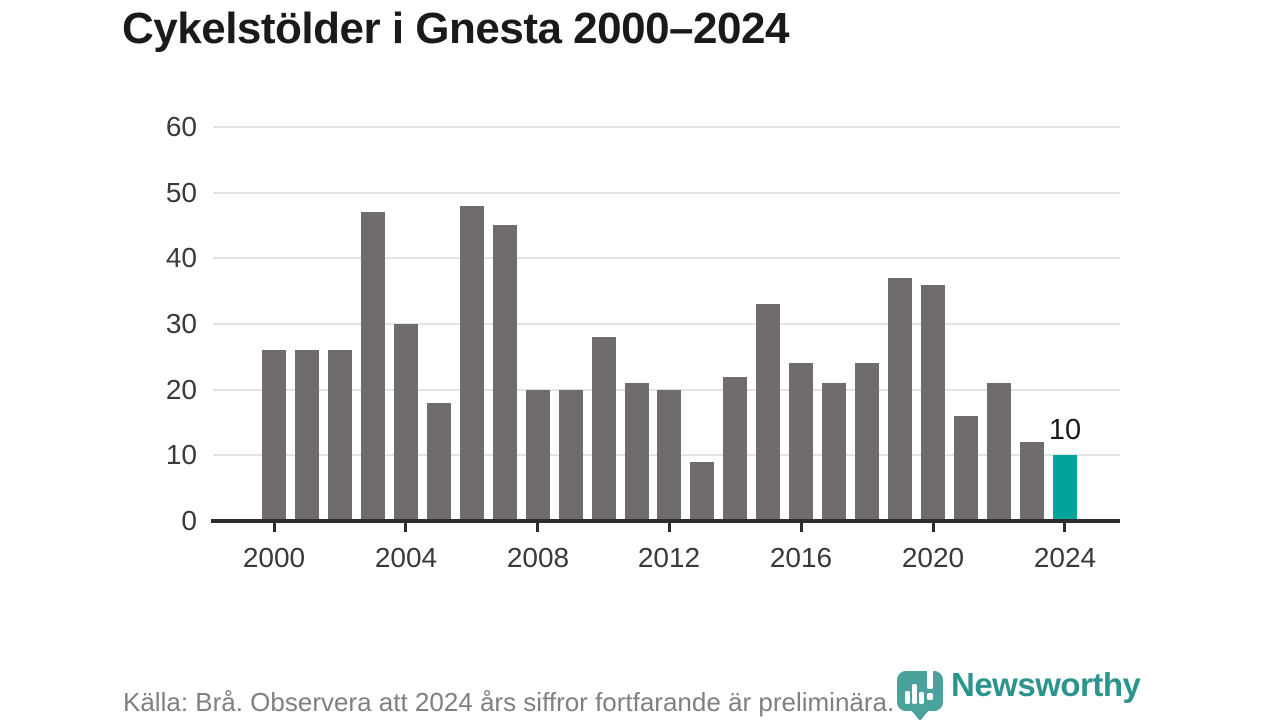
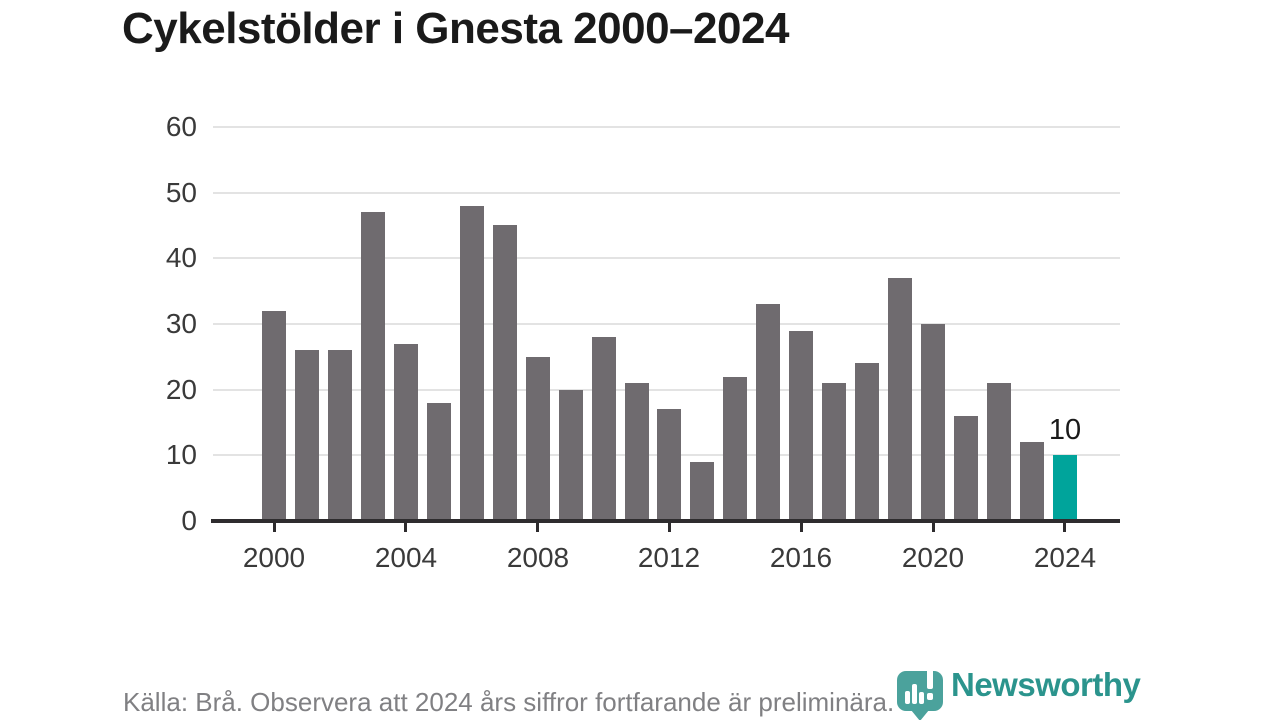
2000: 26 -> 32
2004: 30 -> 27
2008: 20 -> 25
2012: 20 -> 17
2016: 24 -> 29
2020: 36 -> 30
